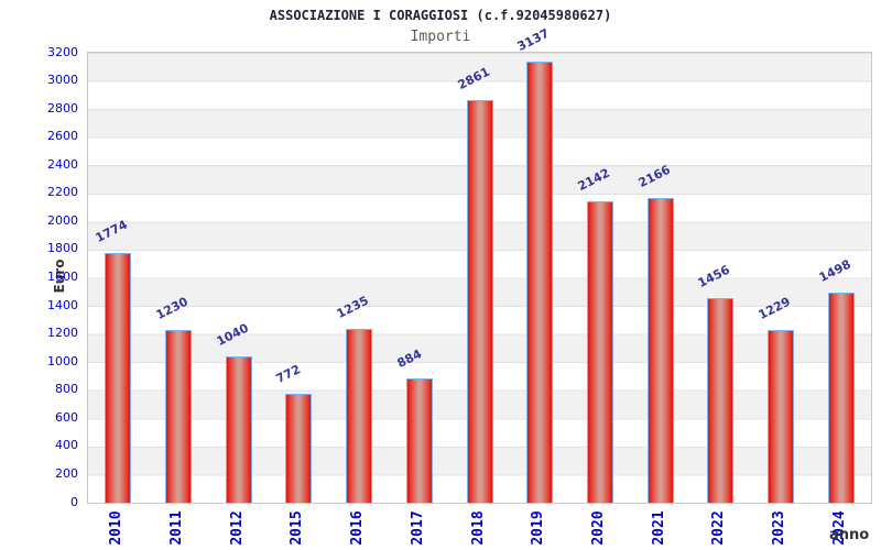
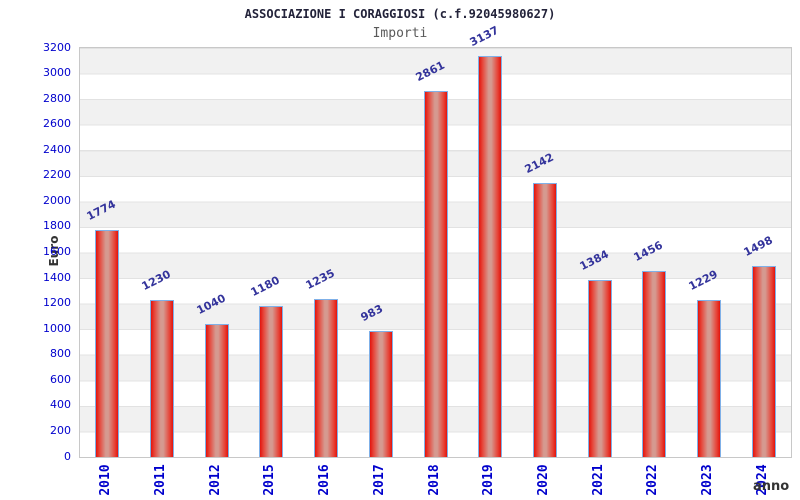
2015: 772 -> 1180
2017: 884 -> 983
2021: 2166 -> 1384
